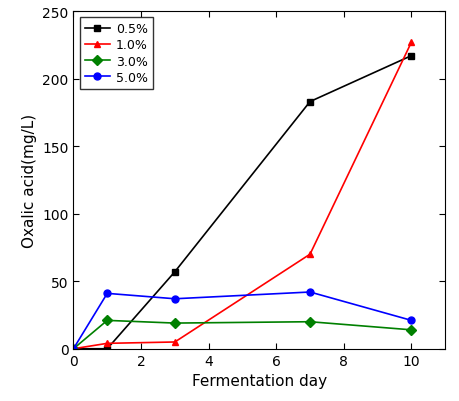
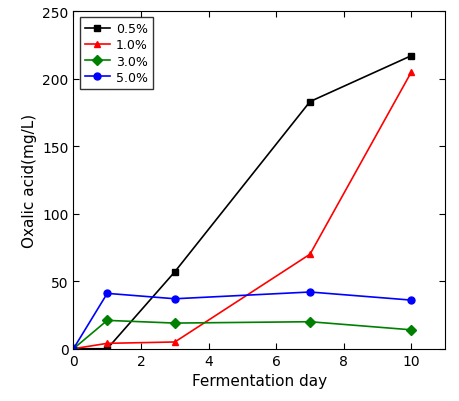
1.0%/10: 227 -> 205
5.0%/10: 21 -> 36
